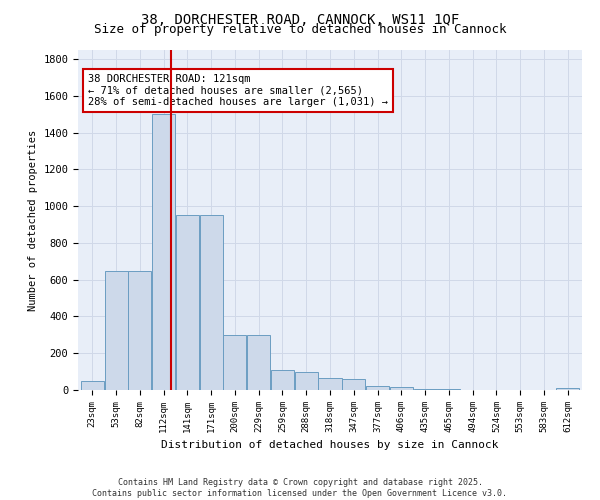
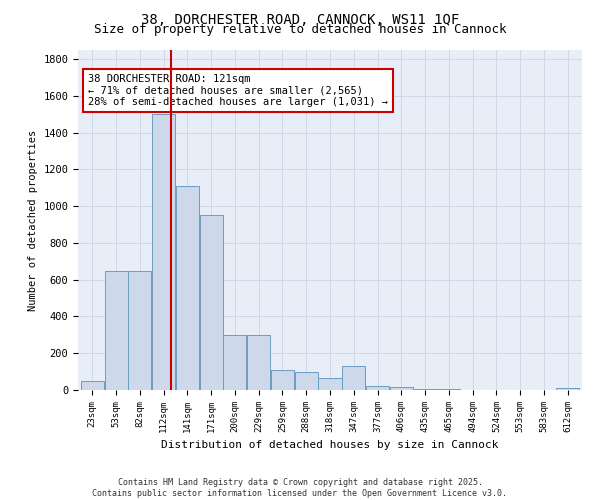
141sqm: 950 -> 1110
347sqm: 60 -> 130
